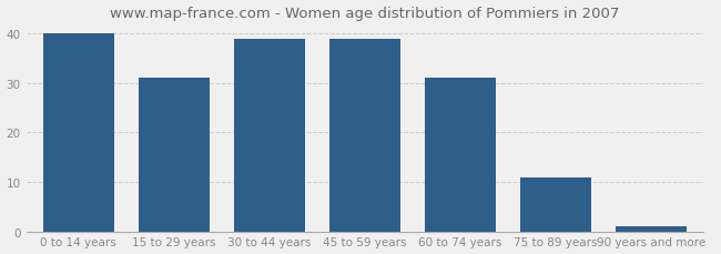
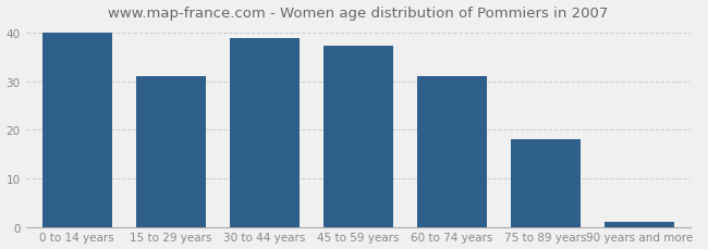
45 to 59 years: 39.0 -> 37.5
75 to 89 years: 11.0 -> 18.0
